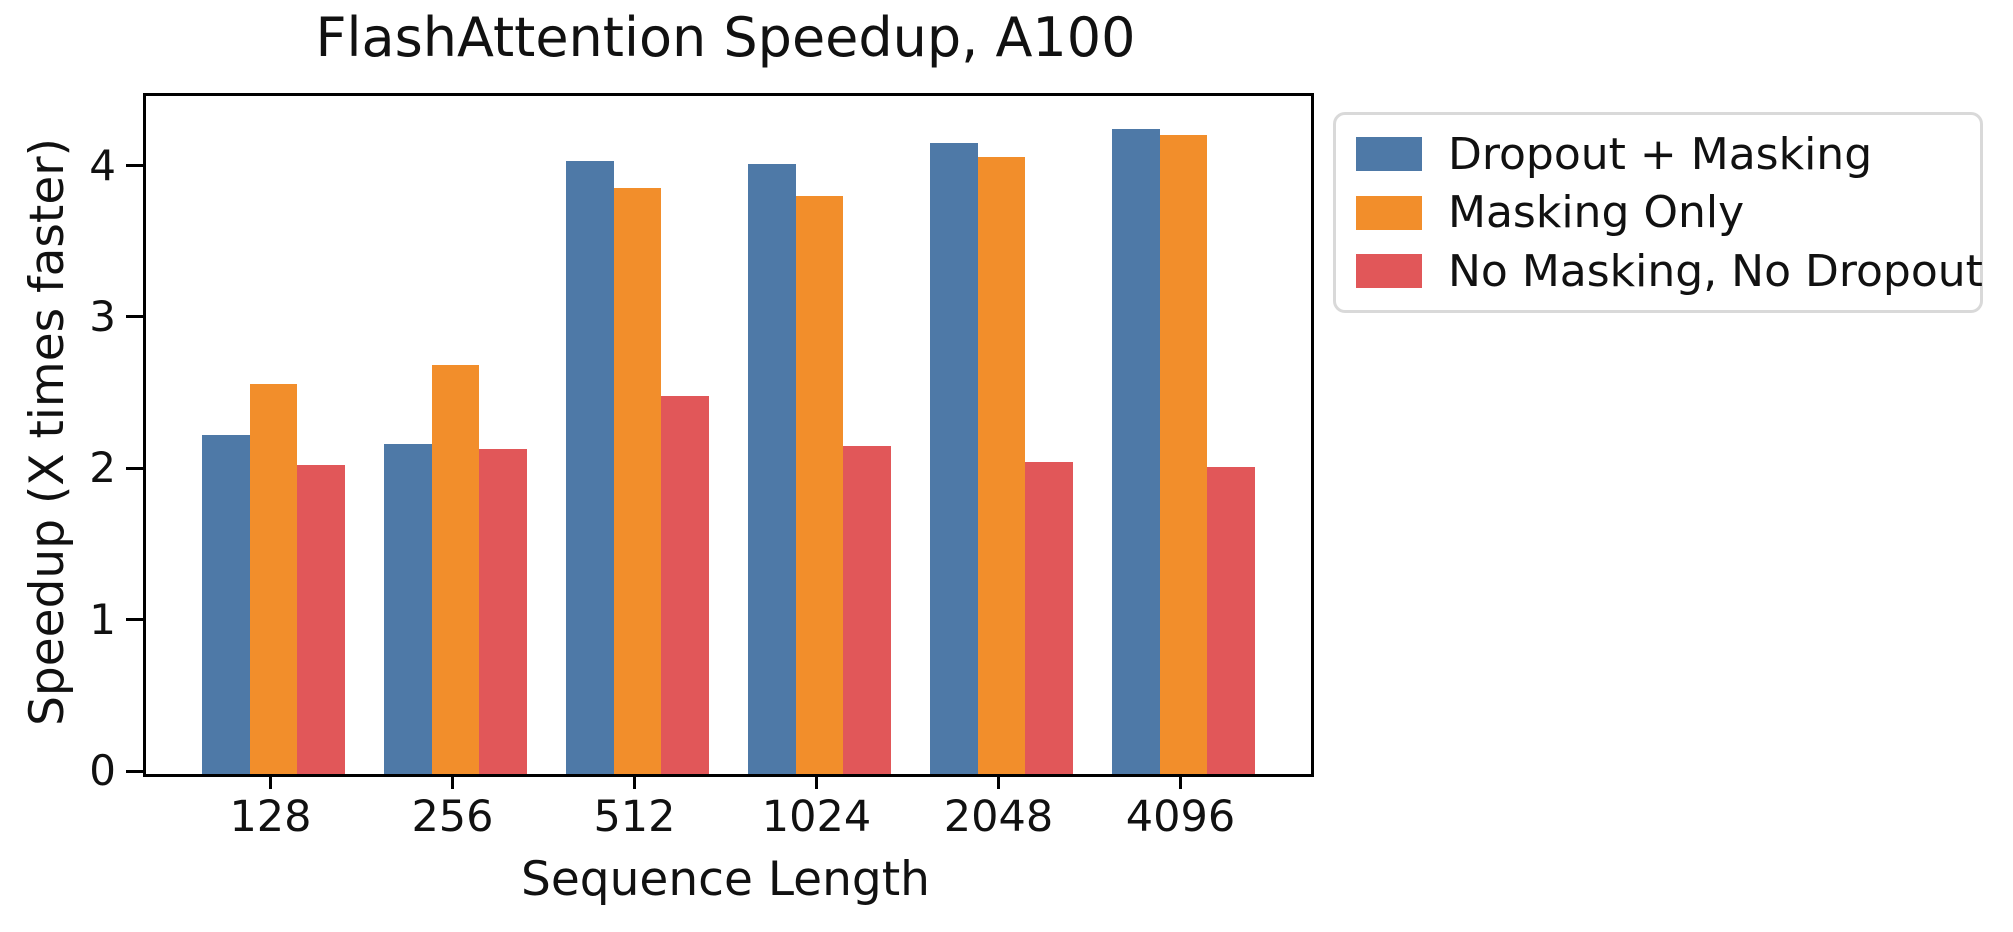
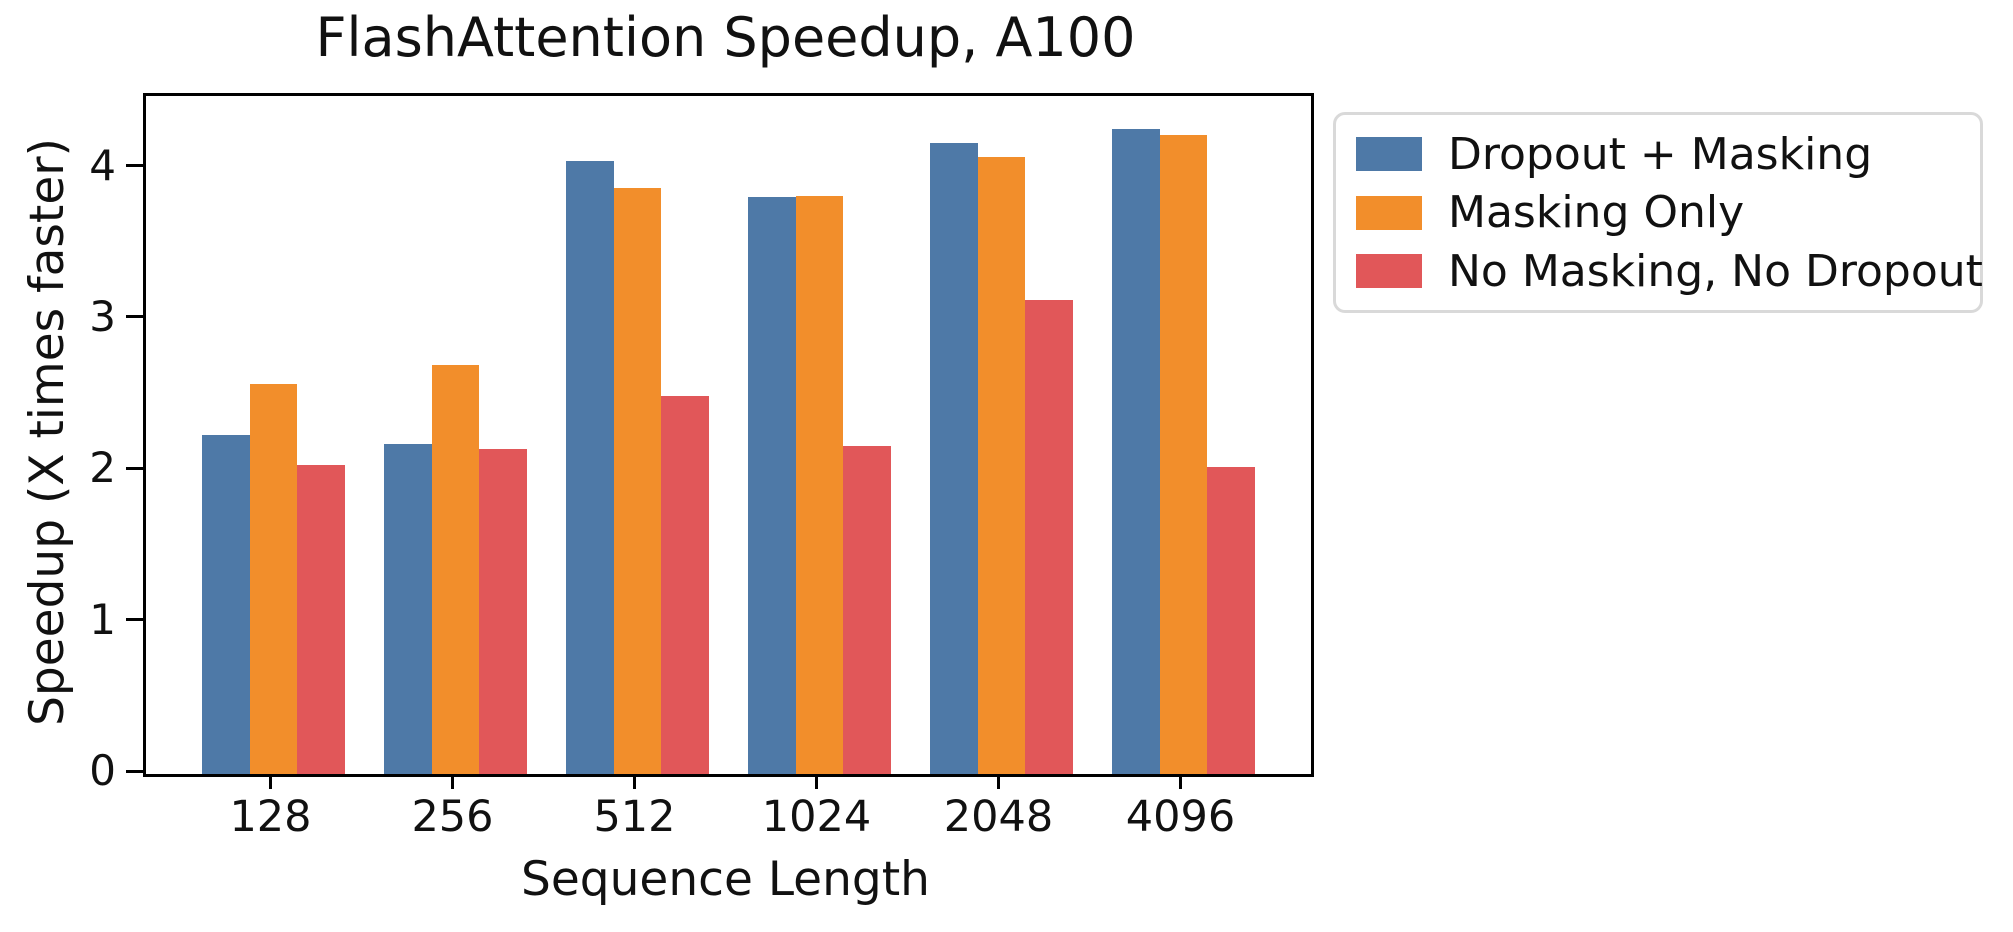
Dropout + Masking/1024: 4.03 -> 3.81
No Masking, No Dropout/2048: 2.06 -> 3.13
